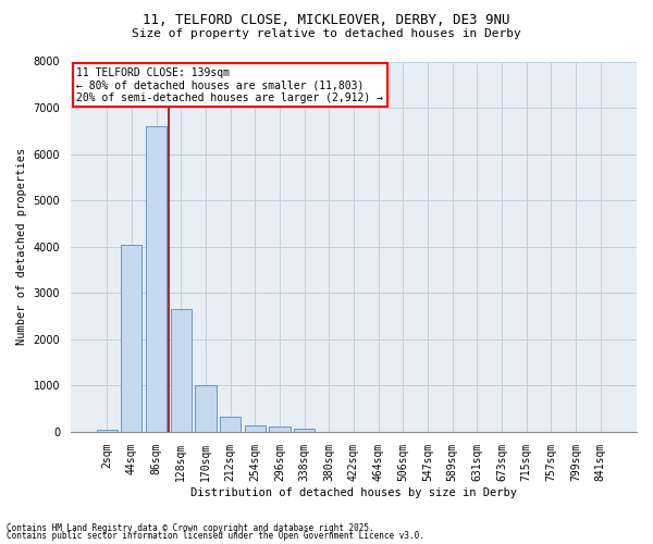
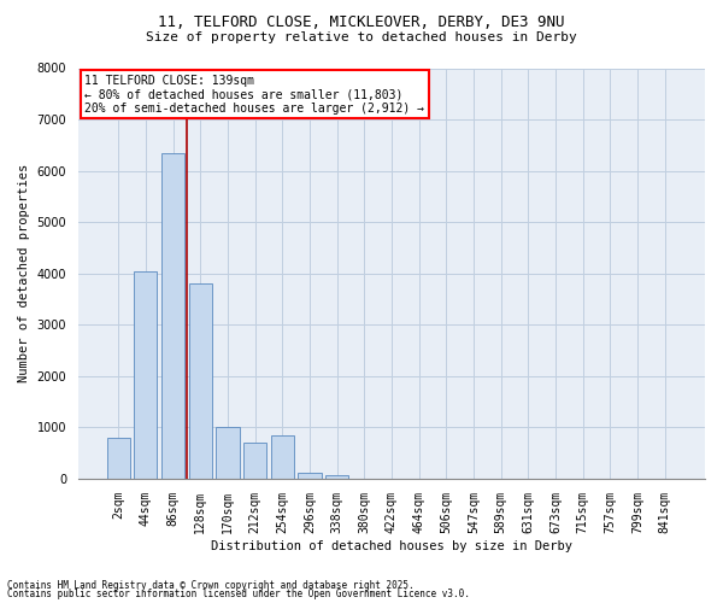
2sqm: 50 -> 800
86sqm: 6600 -> 6350
128sqm: 2650 -> 3800
212sqm: 330 -> 700
254sqm: 140 -> 850
